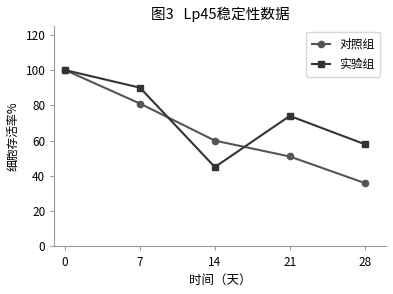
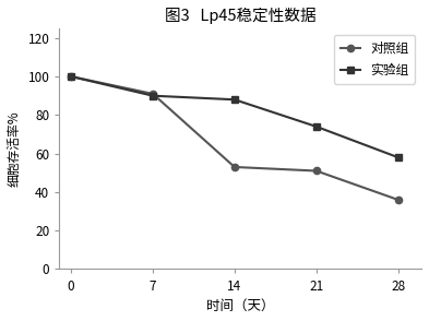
对照组/7: 81 -> 91
对照组/14: 60 -> 53
实验组/14: 45 -> 88
